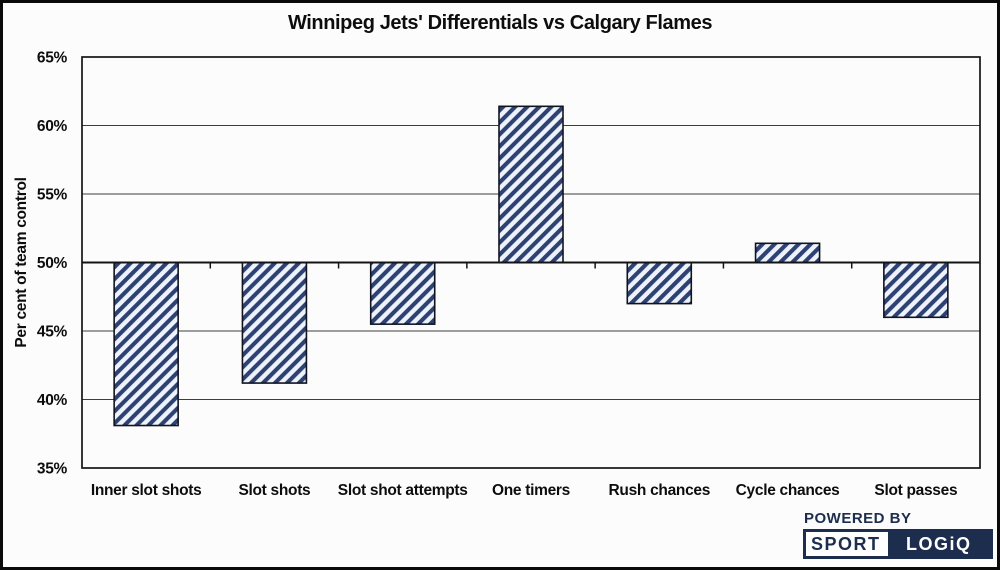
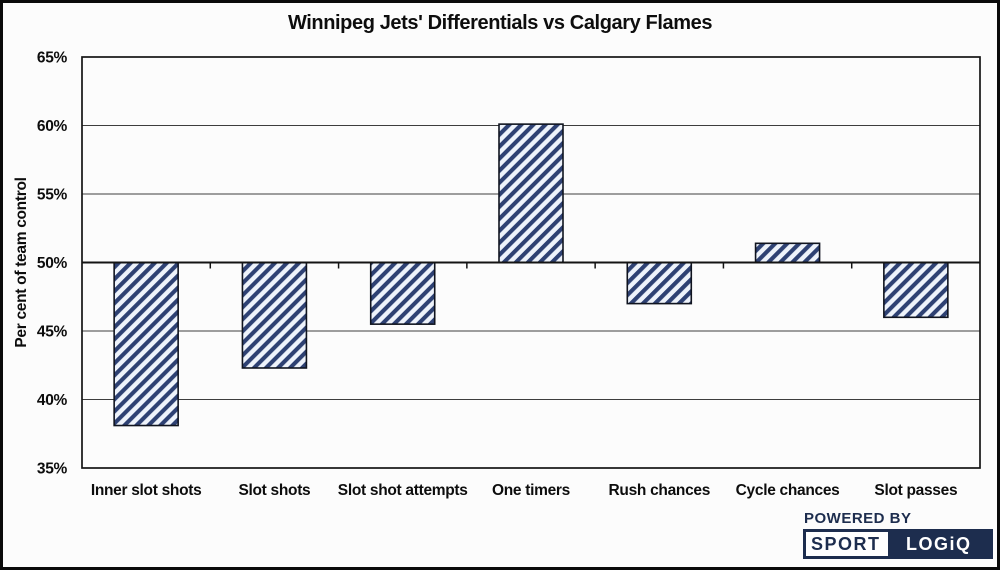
Slot shots: 41.2% -> 42.3%
One timers: 61.4% -> 60.1%
